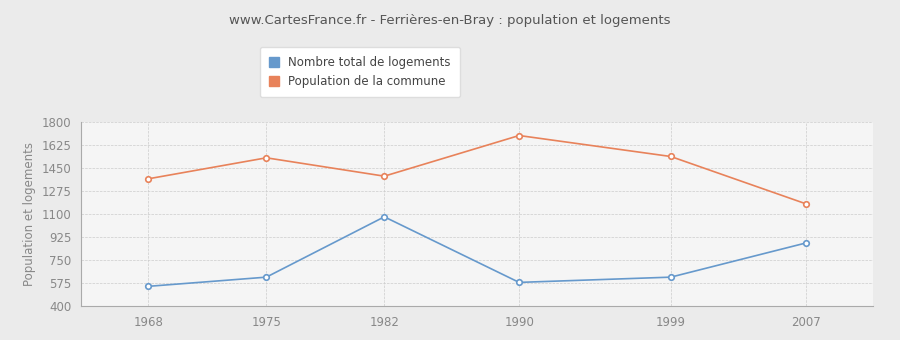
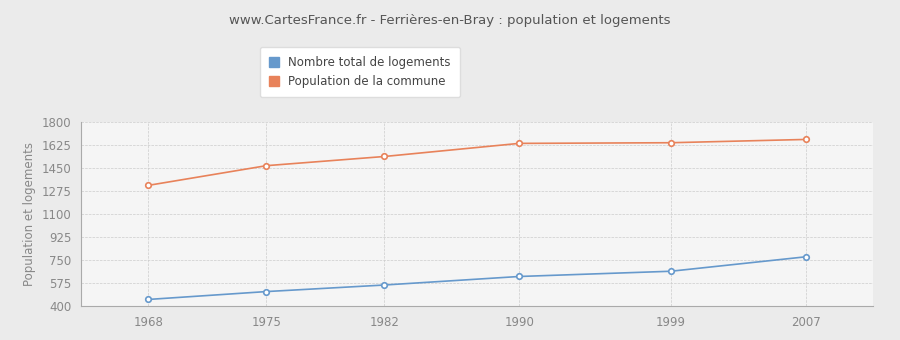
Nombre total de logements/1968: 550 -> 450
Population de la commune/1968: 1370 -> 1320
Nombre total de logements/1975: 620 -> 510
Population de la commune/1975: 1530 -> 1470
Nombre total de logements/1982: 1080 -> 560
Population de la commune/1982: 1390 -> 1540
Nombre total de logements/1990: 580 -> 620
Population de la commune/1990: 1700 -> 1640
Nombre total de logements/1999: 620 -> 660
Population de la commune/1999: 1540 -> 1640
Nombre total de logements/2007: 880 -> 780
Population de la commune/2007: 1180 -> 1670
